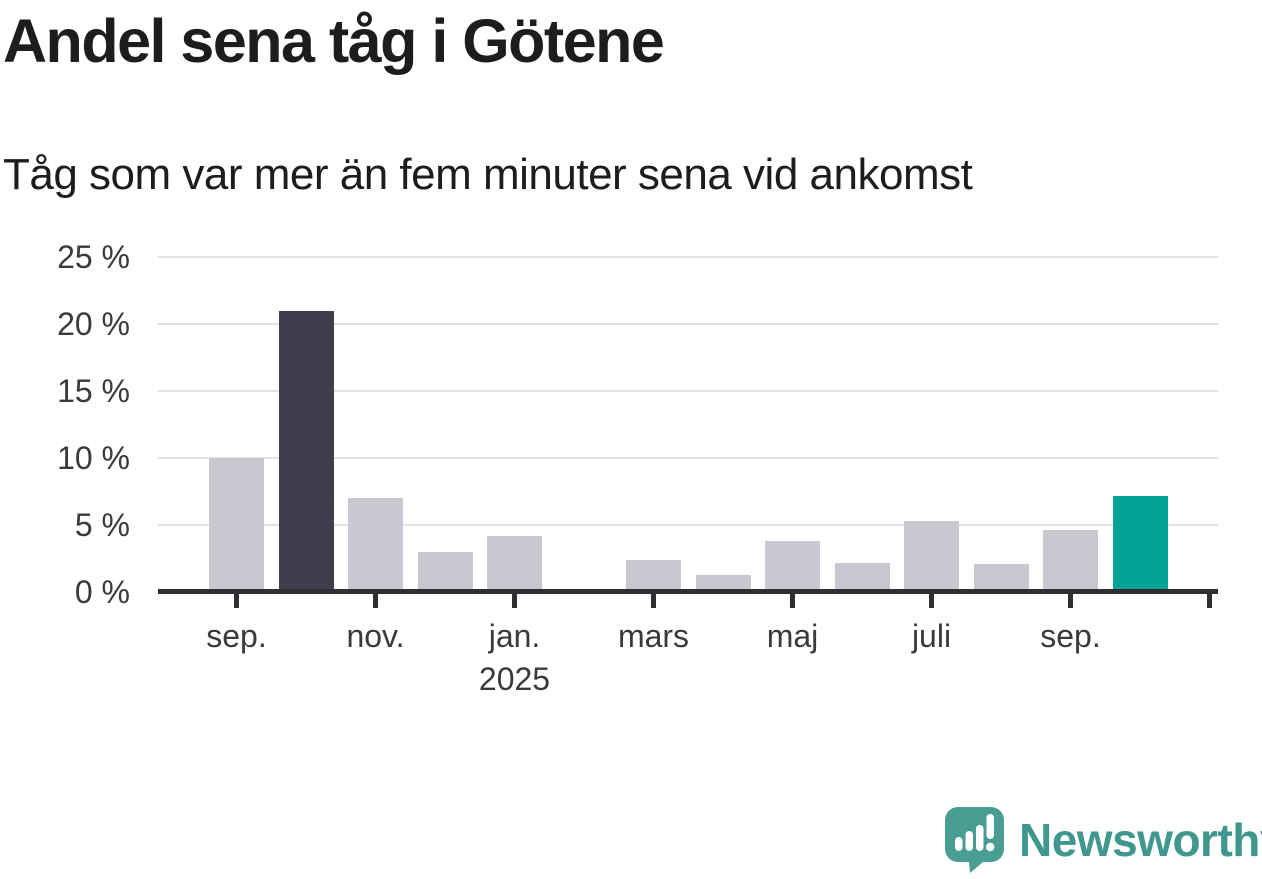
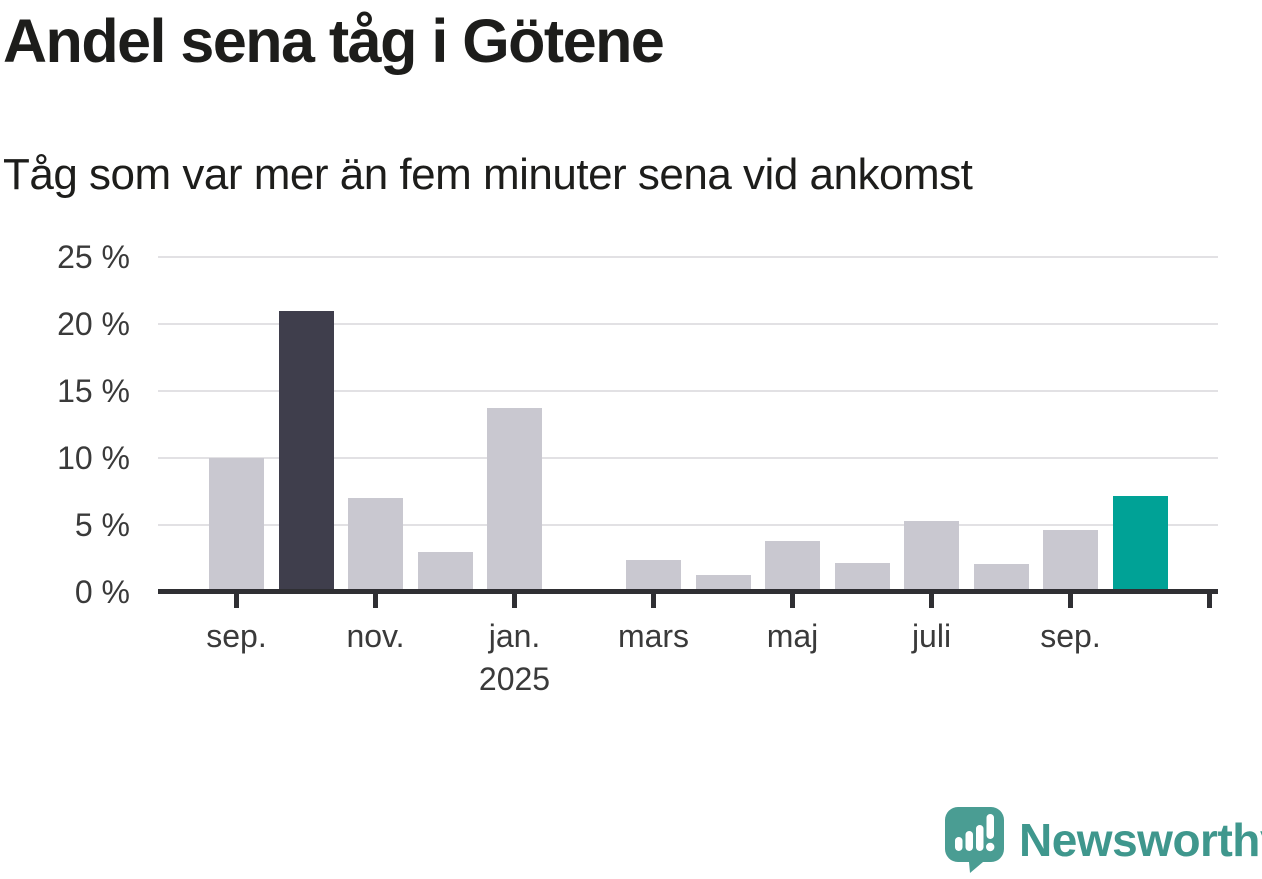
jan. 2025: 4.2% -> 13.7%
